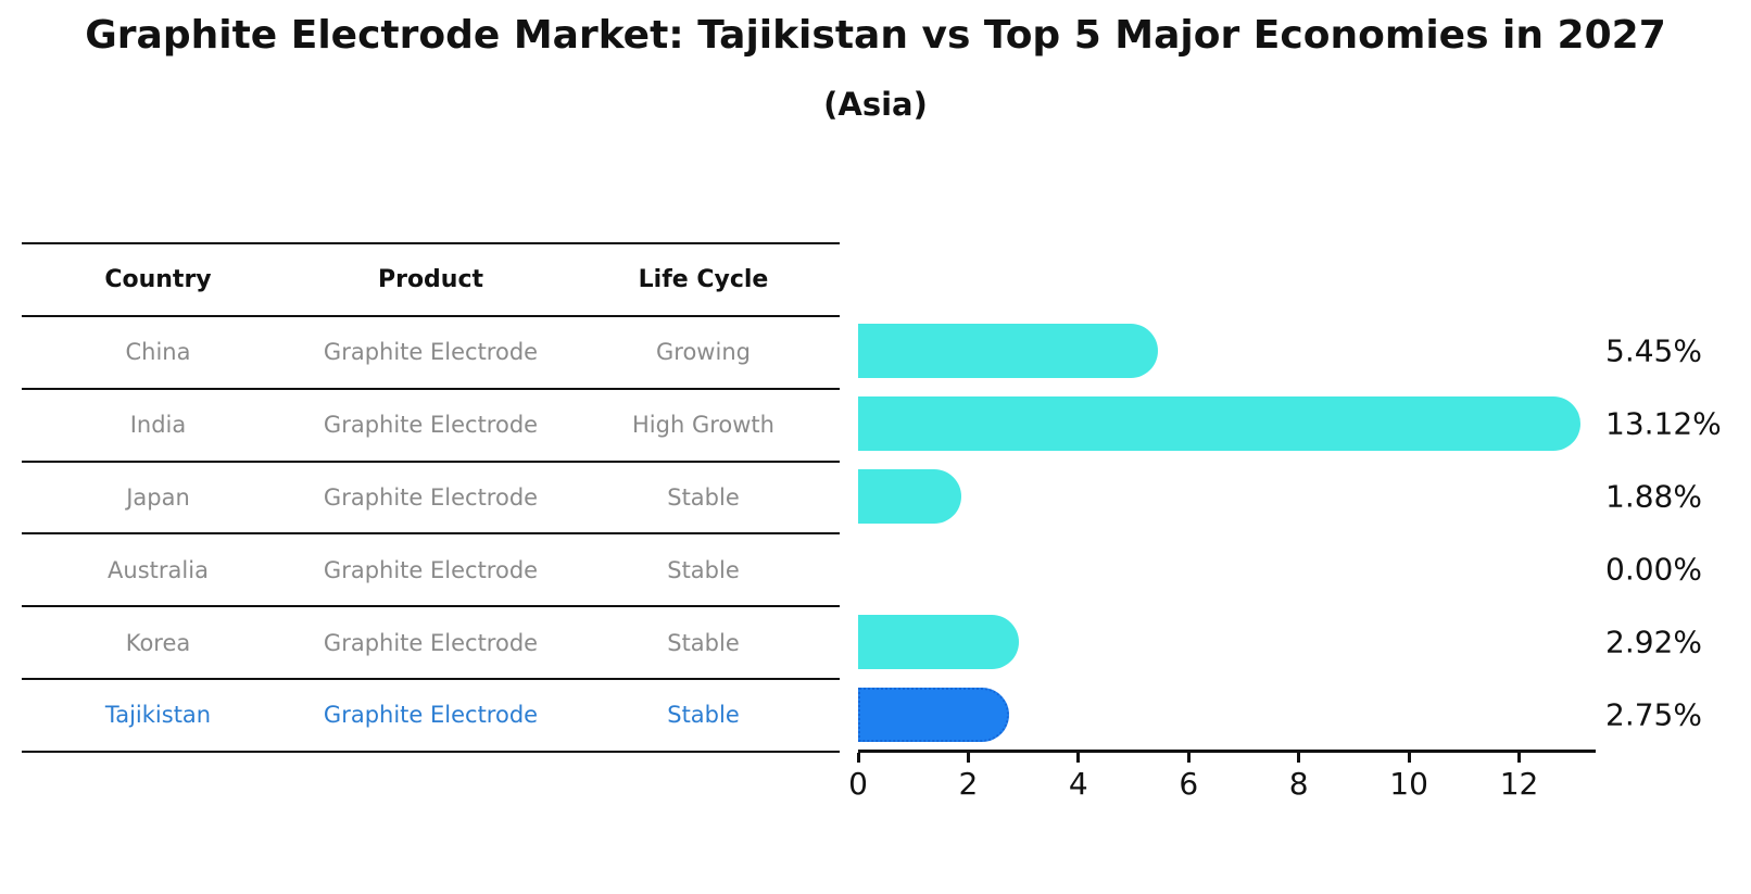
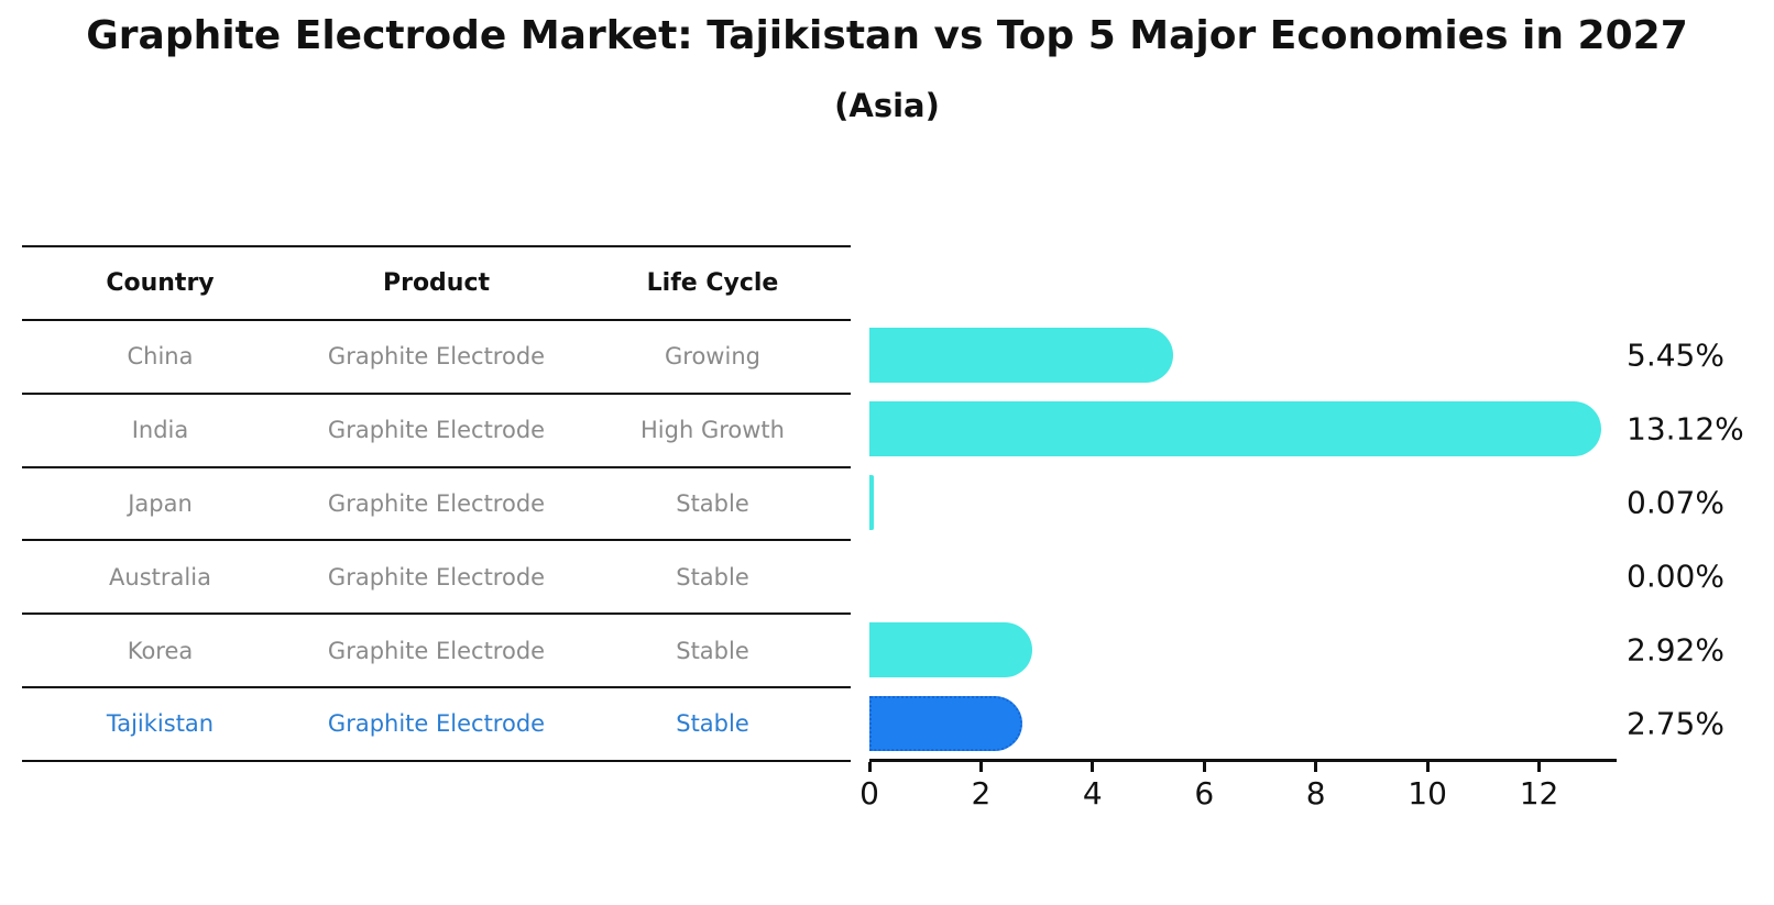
Japan: 1.88% -> 0.07%
